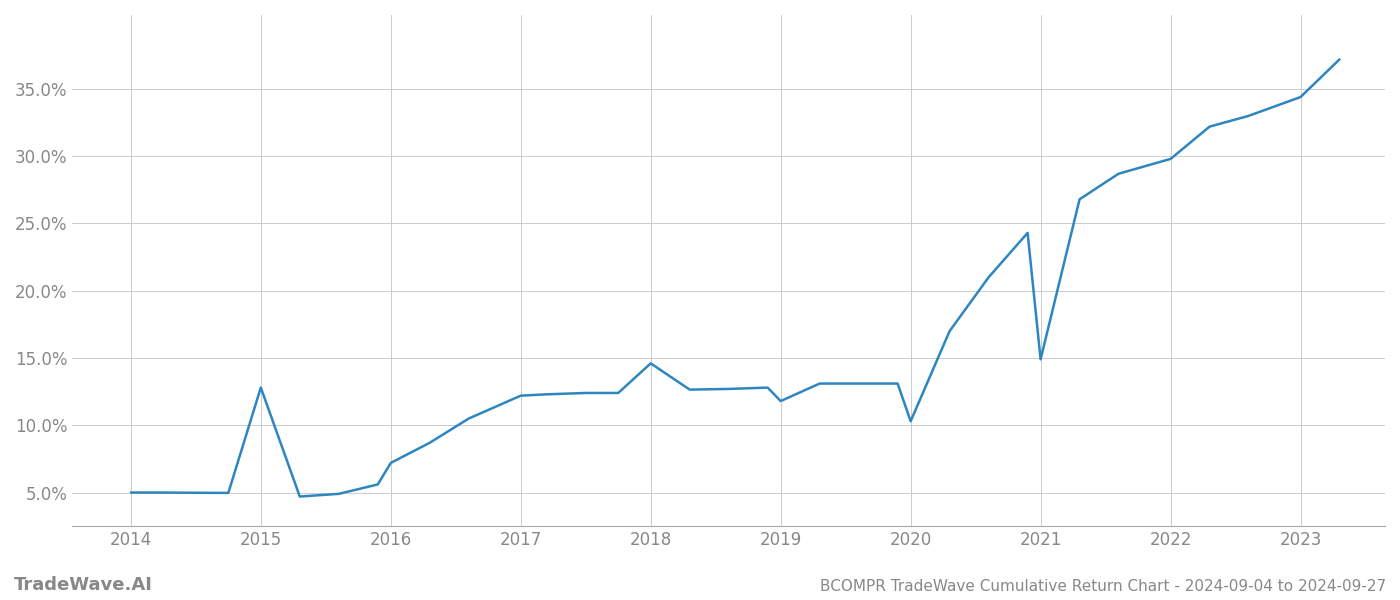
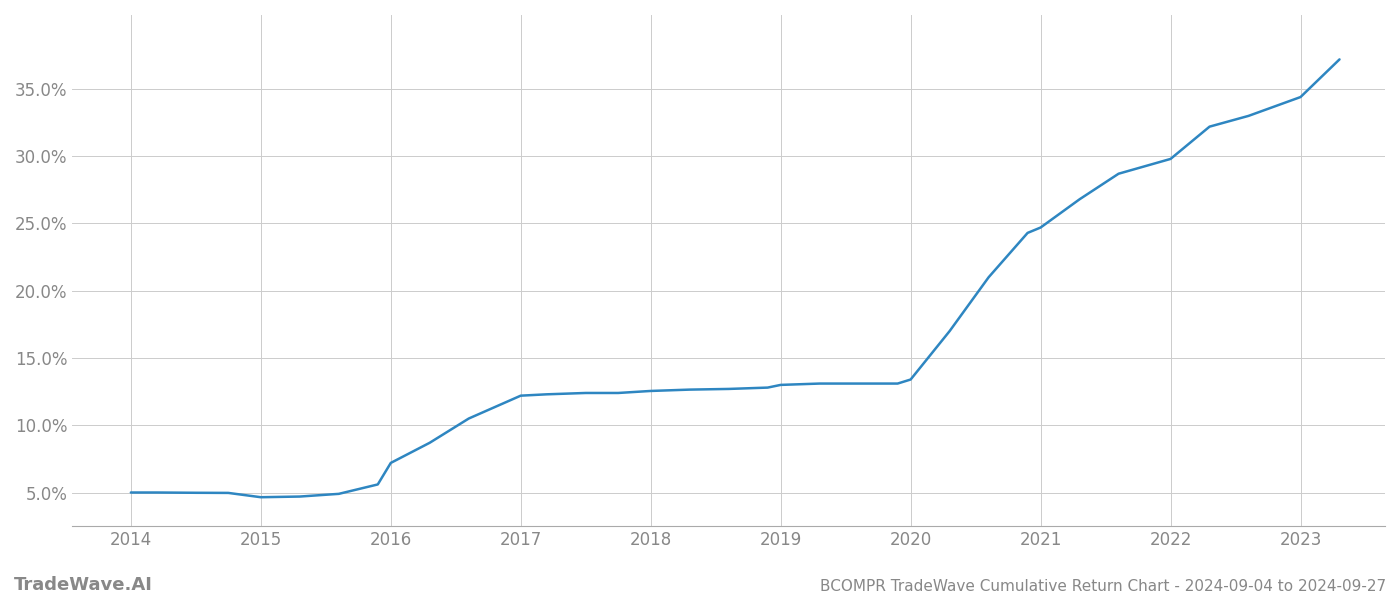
2015: 12.8% -> 4.6%
2018: 14.6% -> 12.6%
2019: 11.8% -> 13.0%
2020: 10.3% -> 13.4%
2021: 14.9% -> 24.7%
